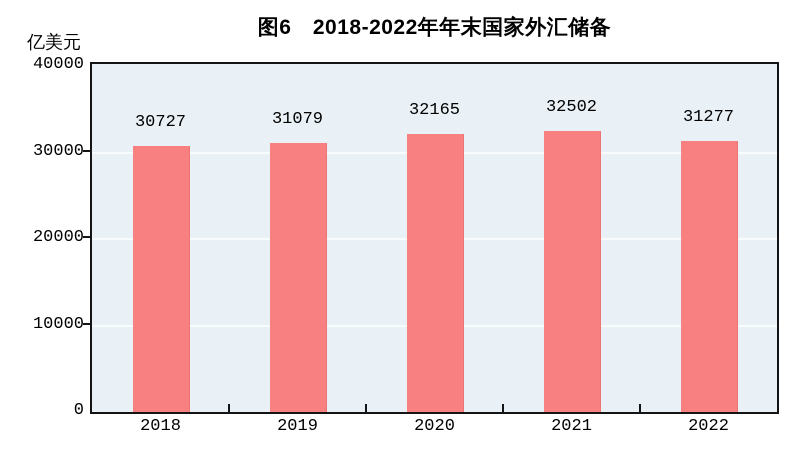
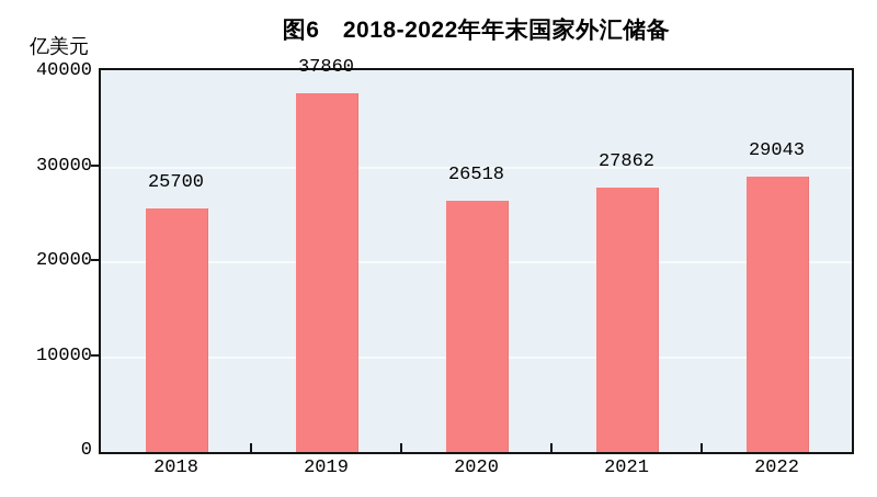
2018: 30727 -> 25700
2019: 31079 -> 37860
2020: 32165 -> 26518
2021: 32502 -> 27862
2022: 31277 -> 29043
